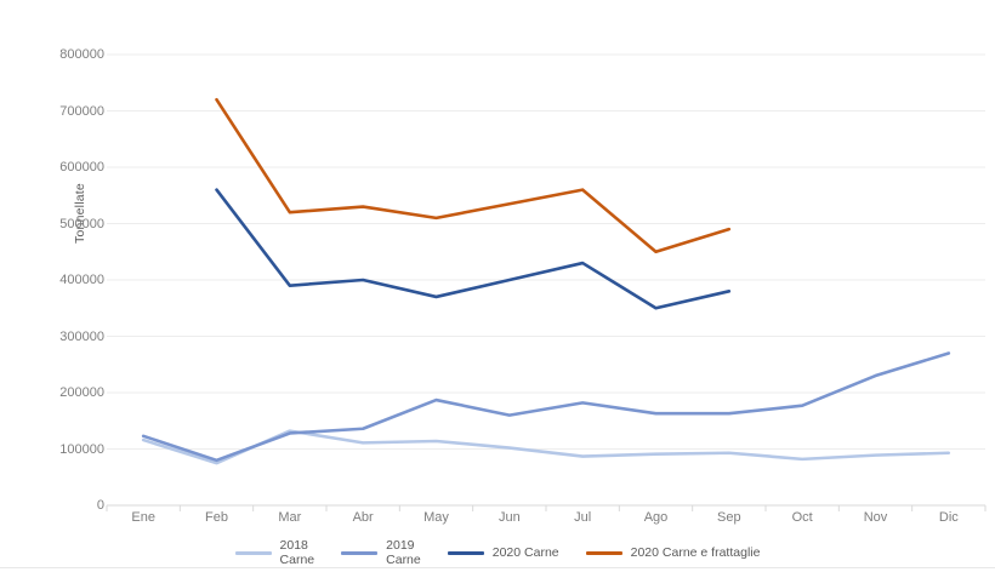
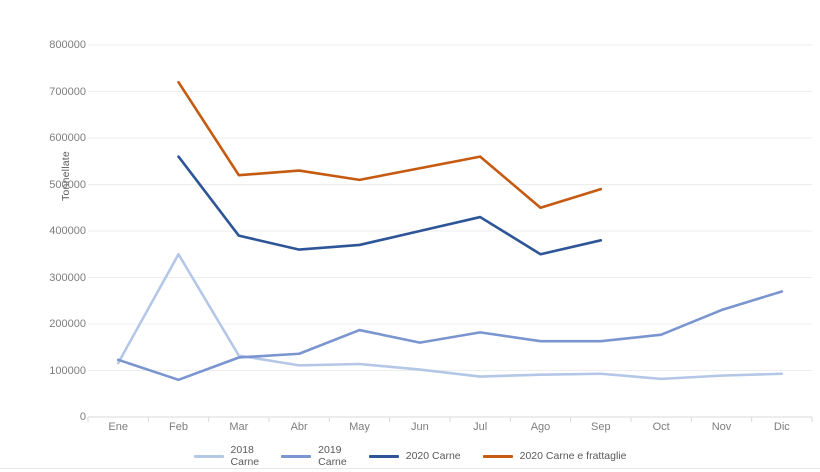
2018 Carne/Feb: 80000 -> 350000
2020 Carne/Abr: 400000 -> 360000
